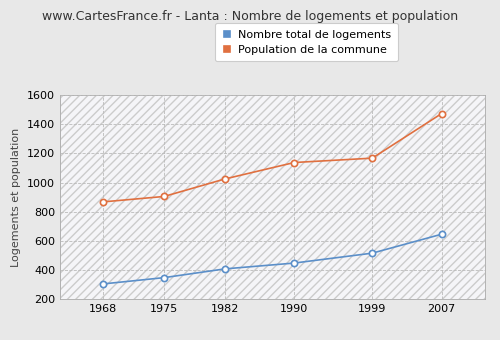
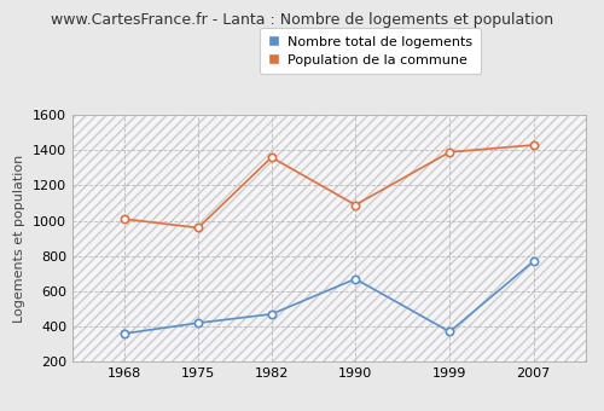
Nombre total de logements/1968: 300 -> 360
Population de la commune/1968: 870 -> 1010
Nombre total de logements/1975: 350 -> 420
Population de la commune/1975: 900 -> 960
Nombre total de logements/1982: 410 -> 470
Population de la commune/1982: 1020 -> 1360
Nombre total de logements/1990: 450 -> 670
Population de la commune/1990: 1140 -> 1090
Nombre total de logements/1999: 520 -> 370
Population de la commune/1999: 1170 -> 1390
Nombre total de logements/2007: 650 -> 770
Population de la commune/2007: 1470 -> 1430
